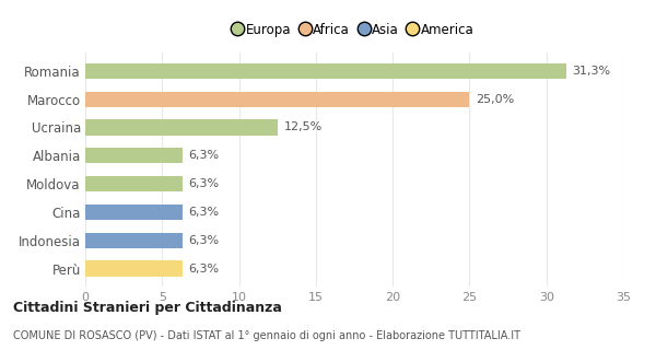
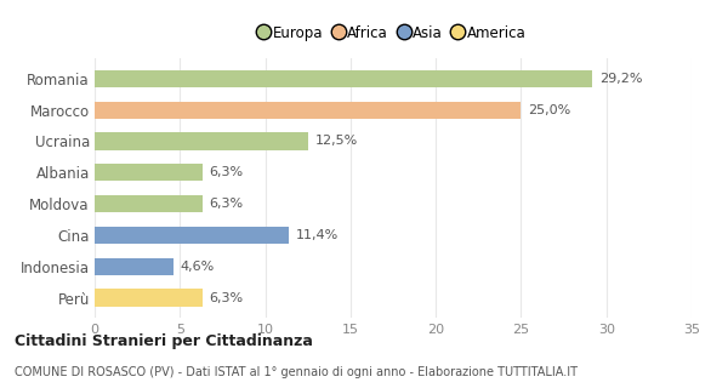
Romania: 31,3% -> 29,2%
Cina: 6,3% -> 11,4%
Indonesia: 6,3% -> 4,6%
